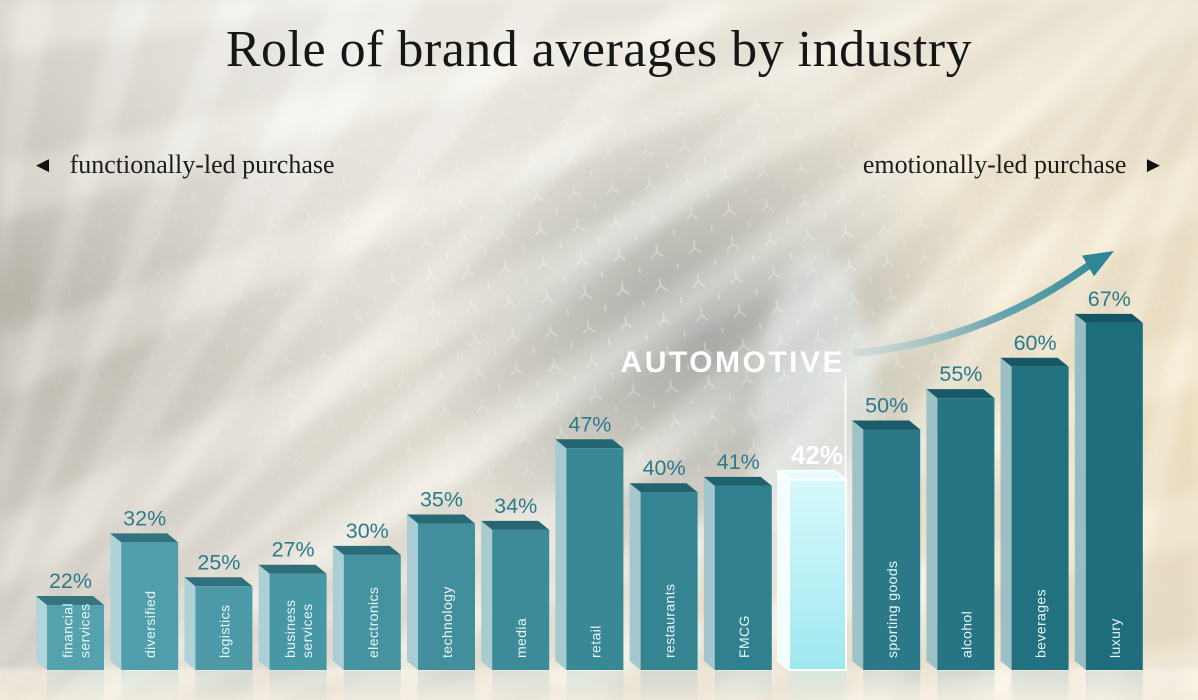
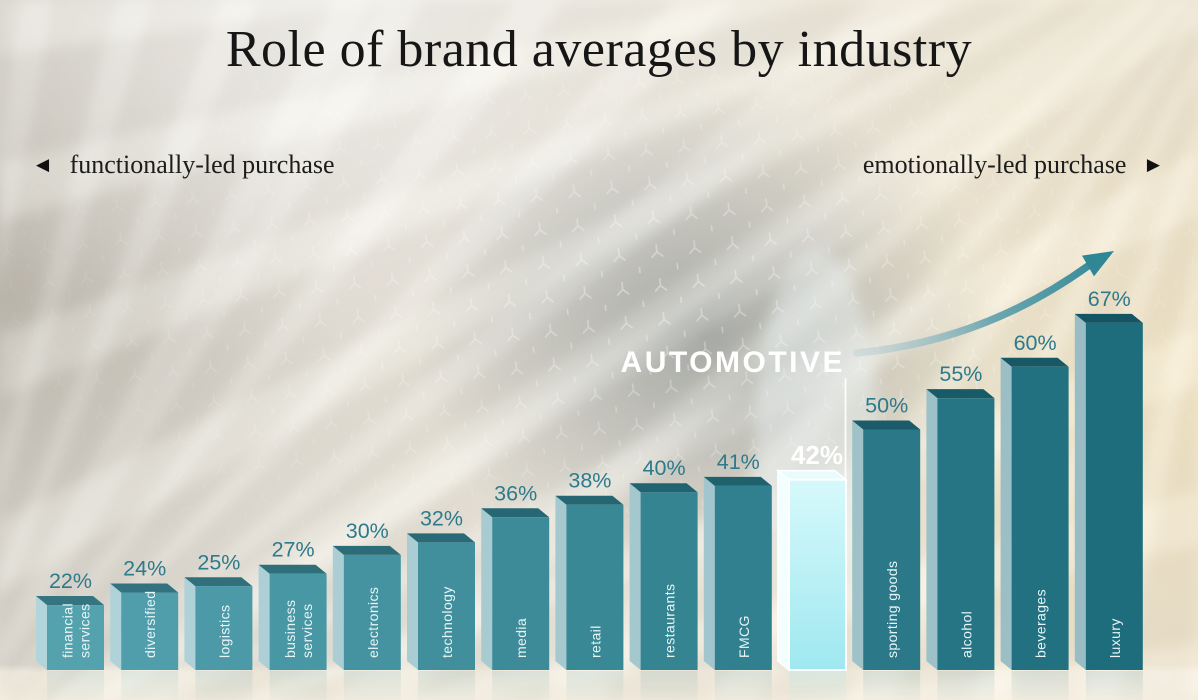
diversified: 32% -> 24%
technology: 35% -> 32%
media: 34% -> 36%
retail: 47% -> 38%
